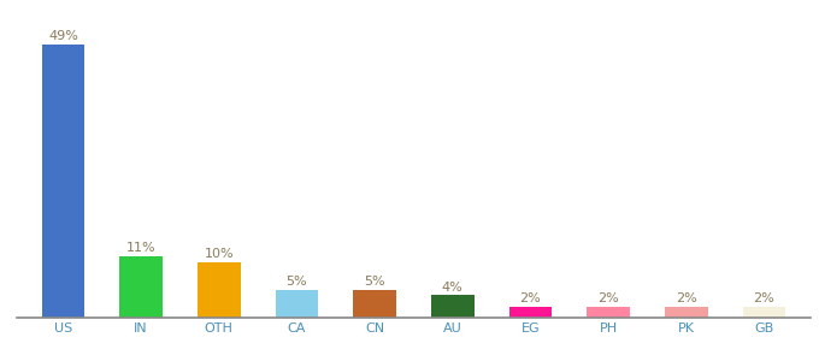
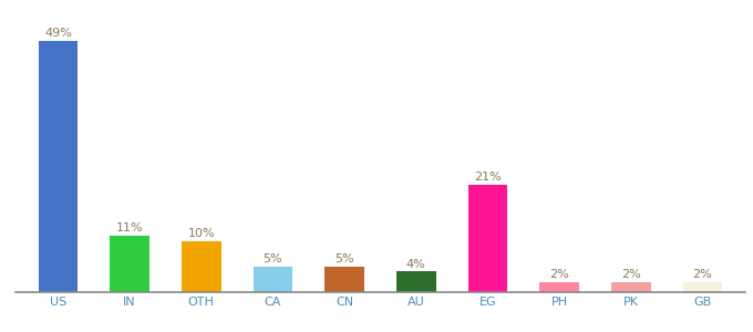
EG: 2% -> 21%
